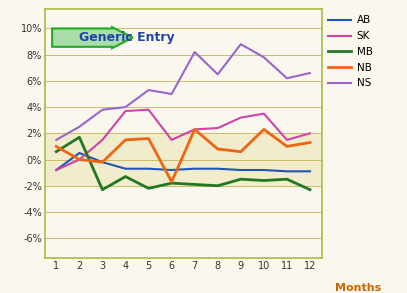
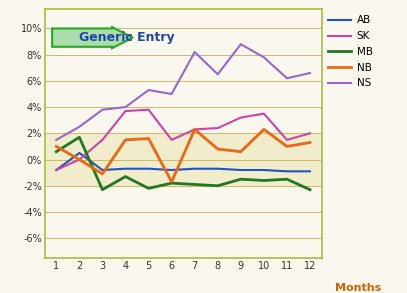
AB/3: -0.2% -> -0.8%
NB/3: -0.2% -> -1.1%
